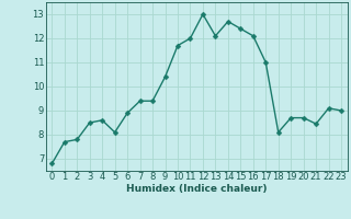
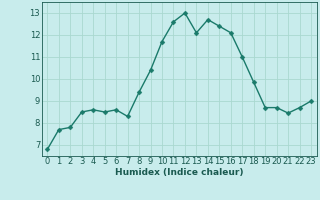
5: 8.10 -> 8.50
6: 8.90 -> 8.60
7: 9.40 -> 8.30
11: 12.00 -> 12.60
18: 8.10 -> 9.85
22: 9.10 -> 8.70
